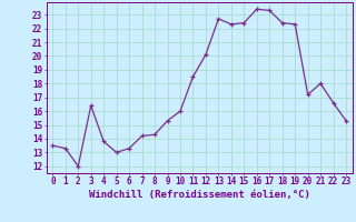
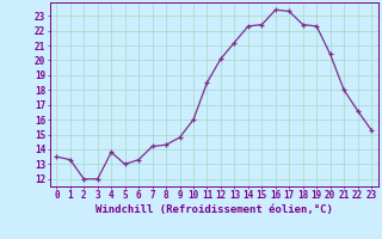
3: 16.4 -> 12.0
9: 15.3 -> 14.8
13: 22.7 -> 21.2
20: 17.2 -> 20.4
